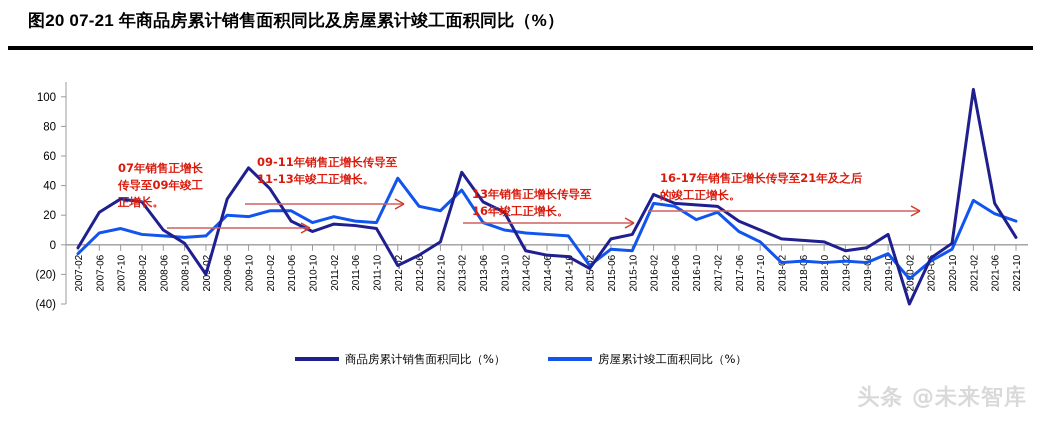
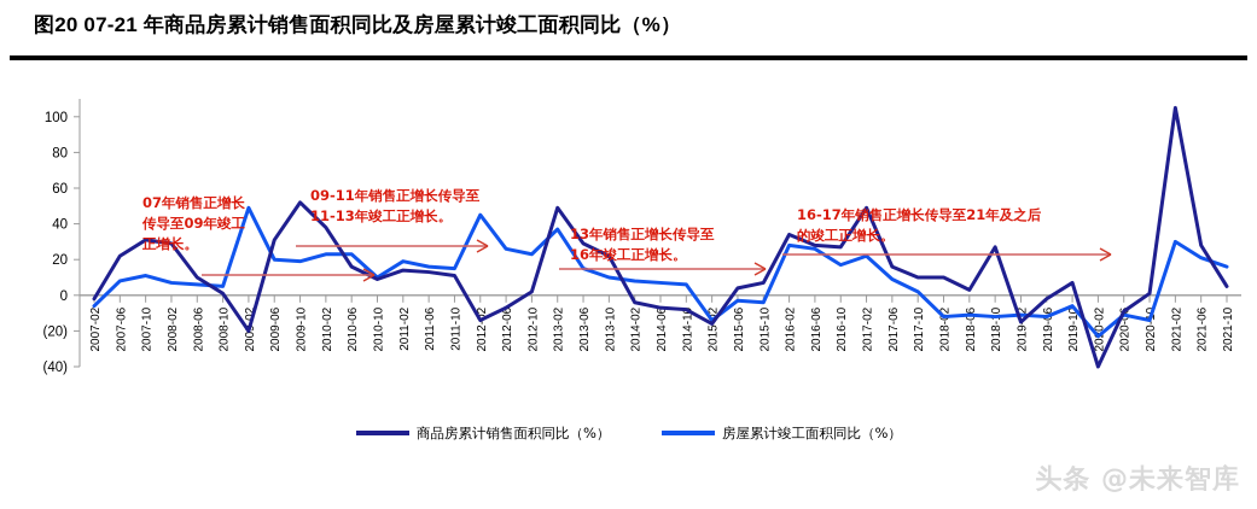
房屋累计竣工面积同比（%）/2009-02: 6 -> 49
房屋累计竣工面积同比（%）/2010-10: 15 -> 10
商品房累计销售面积同比（%）/2017-02: 26 -> 49
商品房累计销售面积同比（%）/2018-02: 4 -> 10
商品房累计销售面积同比（%）/2018-10: 2 -> 27
商品房累计销售面积同比（%）/2019-02: -4 -> -15
房屋累计竣工面积同比（%）/2020-10: -3 -> -14
